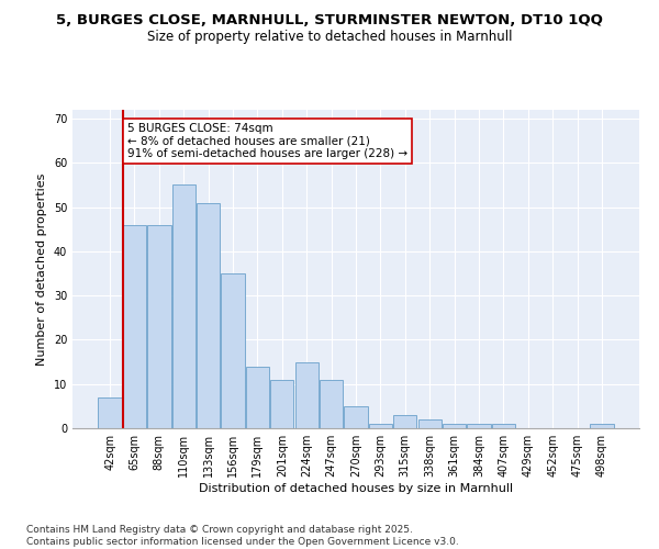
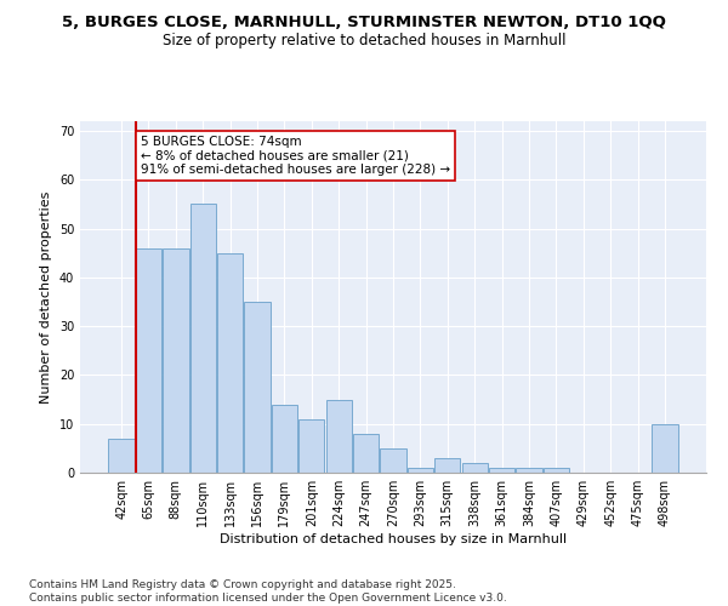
133sqm: 51 -> 45
247sqm: 11 -> 8
498sqm: 1 -> 10
